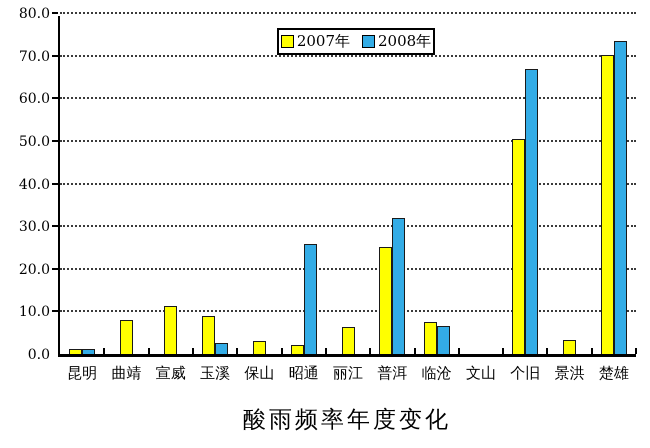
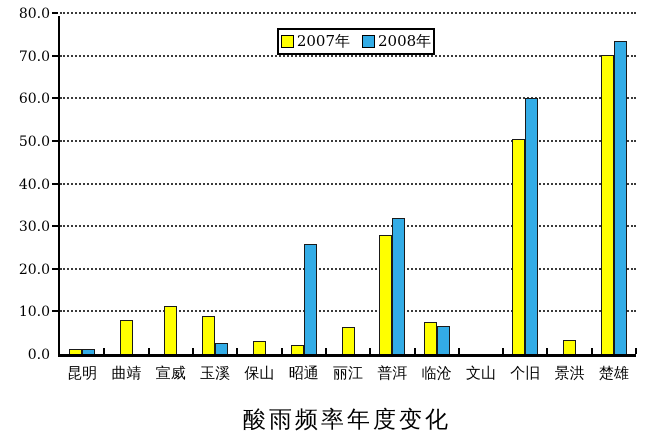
2007年/普洱: 25 -> 28
2008年/个旧: 67 -> 60
